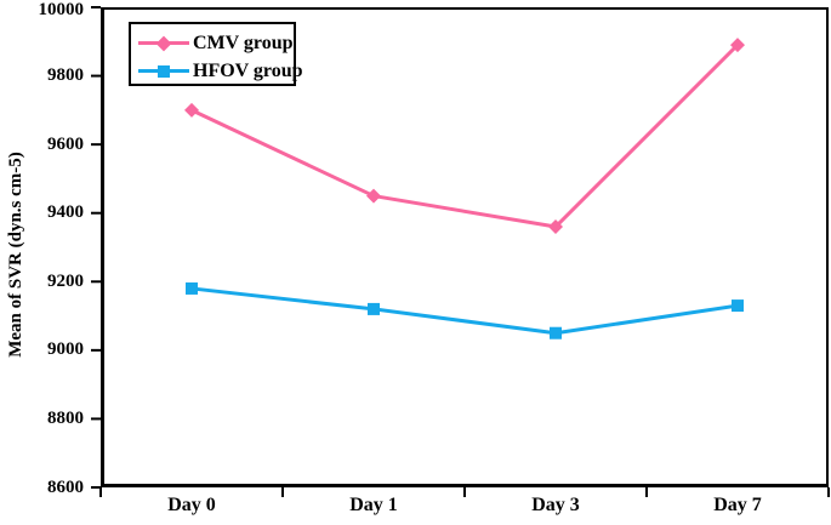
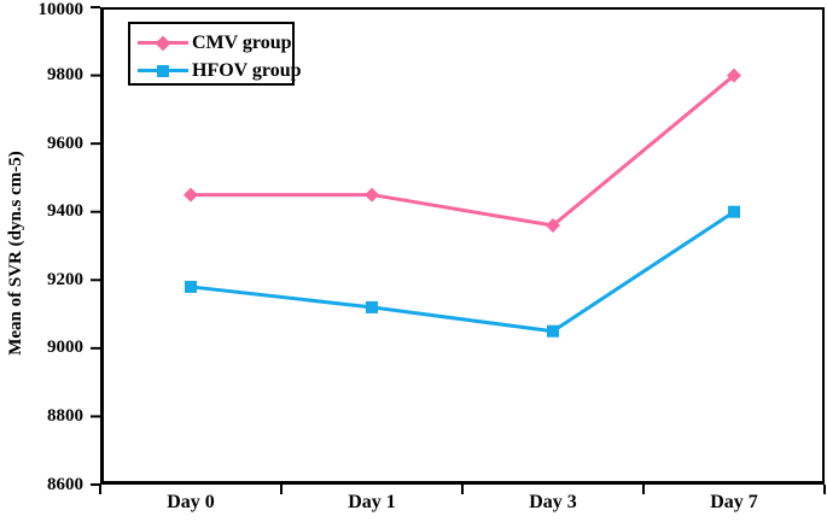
CMV group/Day 0: 9700 -> 9450
CMV group/Day 7: 9890 -> 9800
HFOV group/Day 7: 9130 -> 9400
